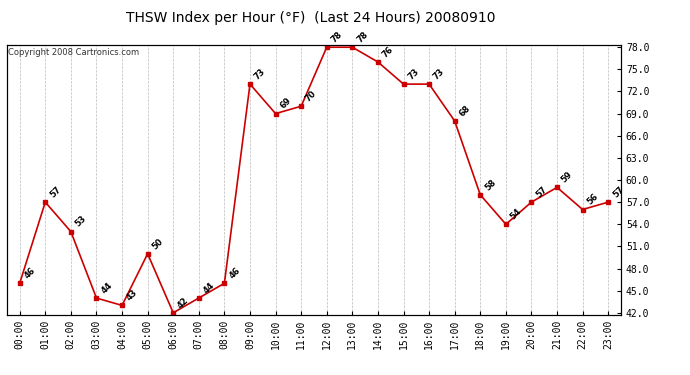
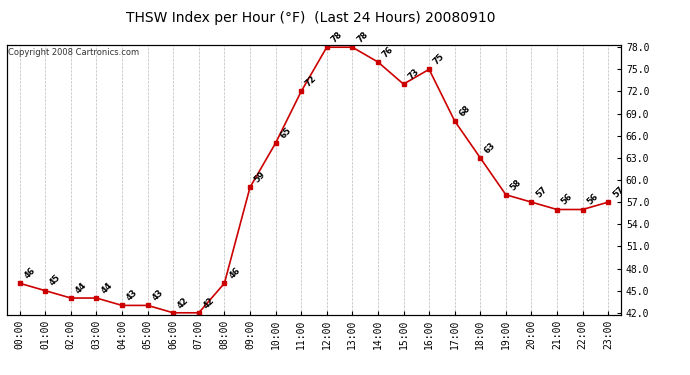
01:00: 57 -> 45
02:00: 53 -> 44
05:00: 50 -> 43
07:00: 44 -> 42
09:00: 73 -> 59
10:00: 69 -> 65
11:00: 70 -> 72
16:00: 73 -> 75
18:00: 58 -> 63
19:00: 54 -> 58
21:00: 59 -> 56
